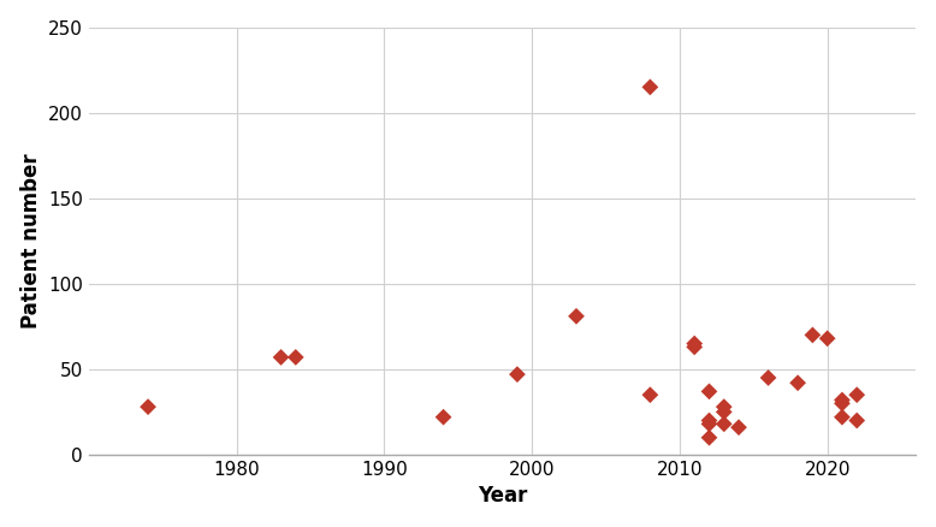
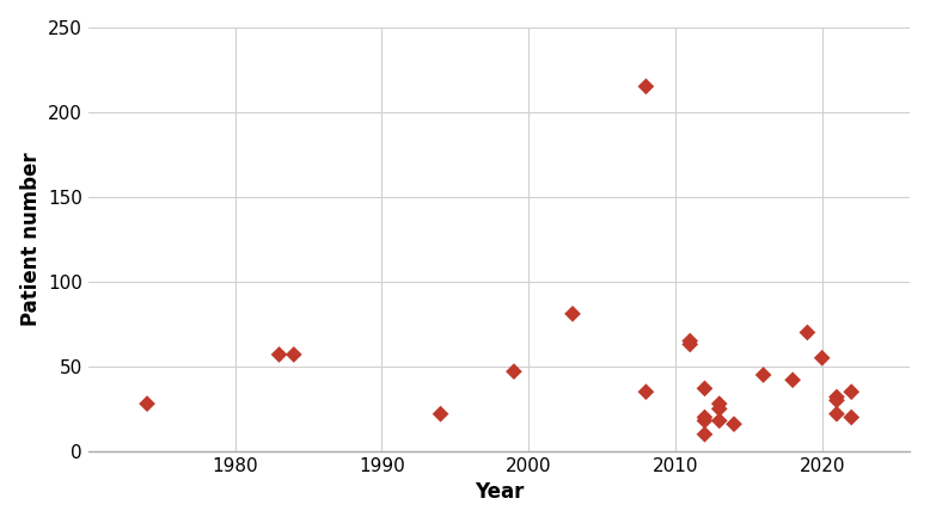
2020: 68 -> 55
